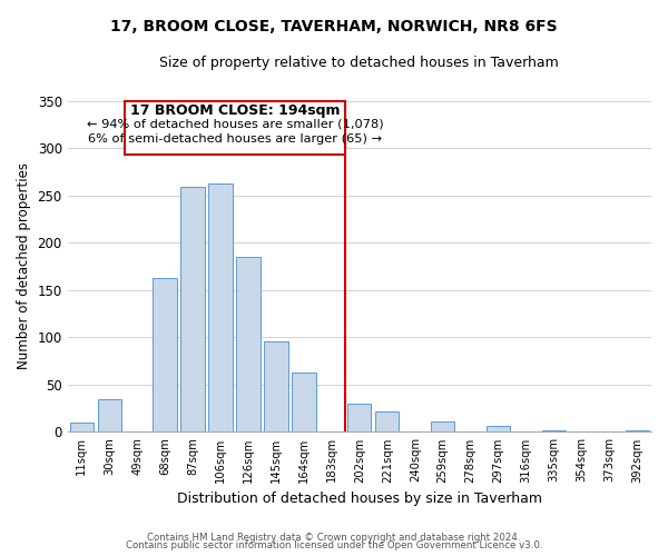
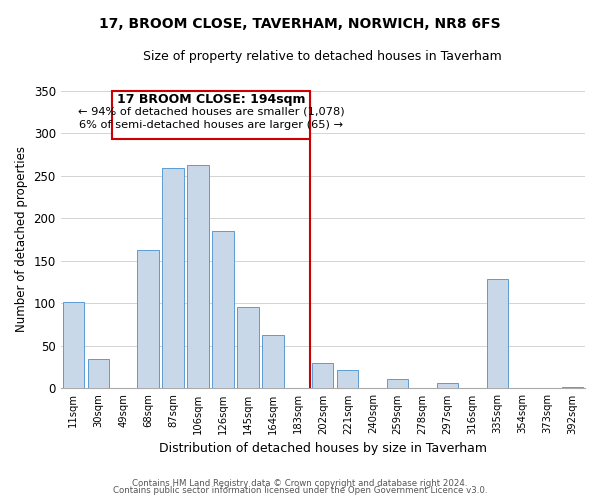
11sqm: 10 -> 102
335sqm: 2 -> 128
